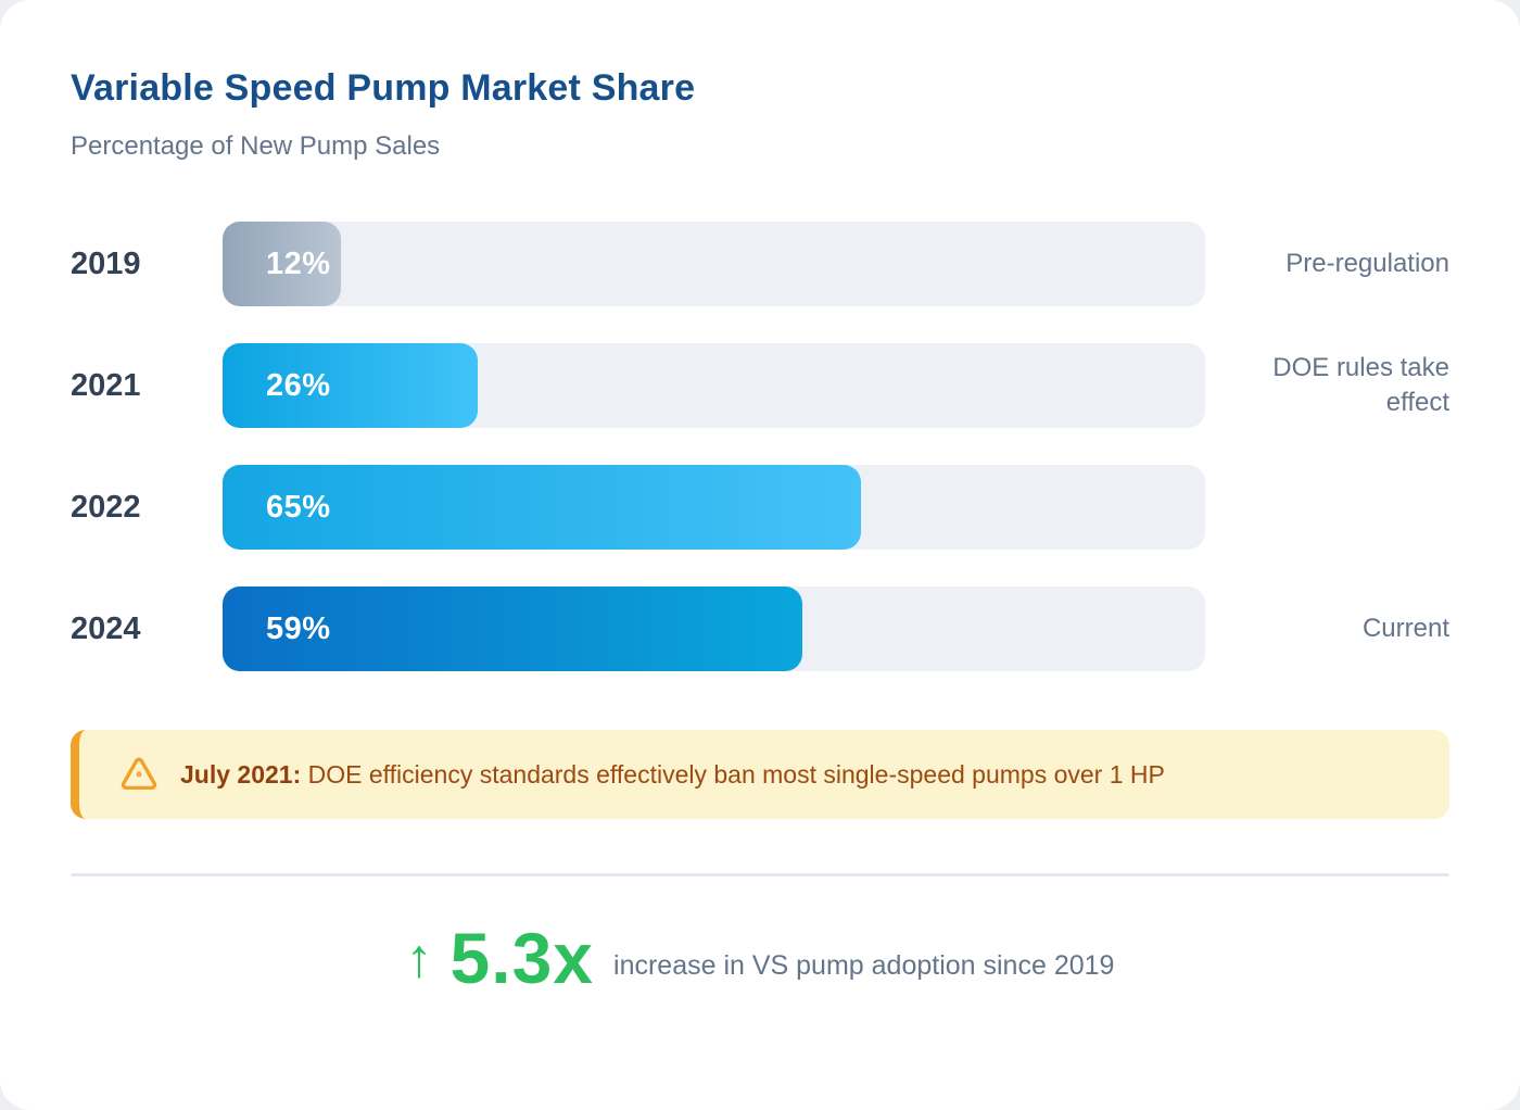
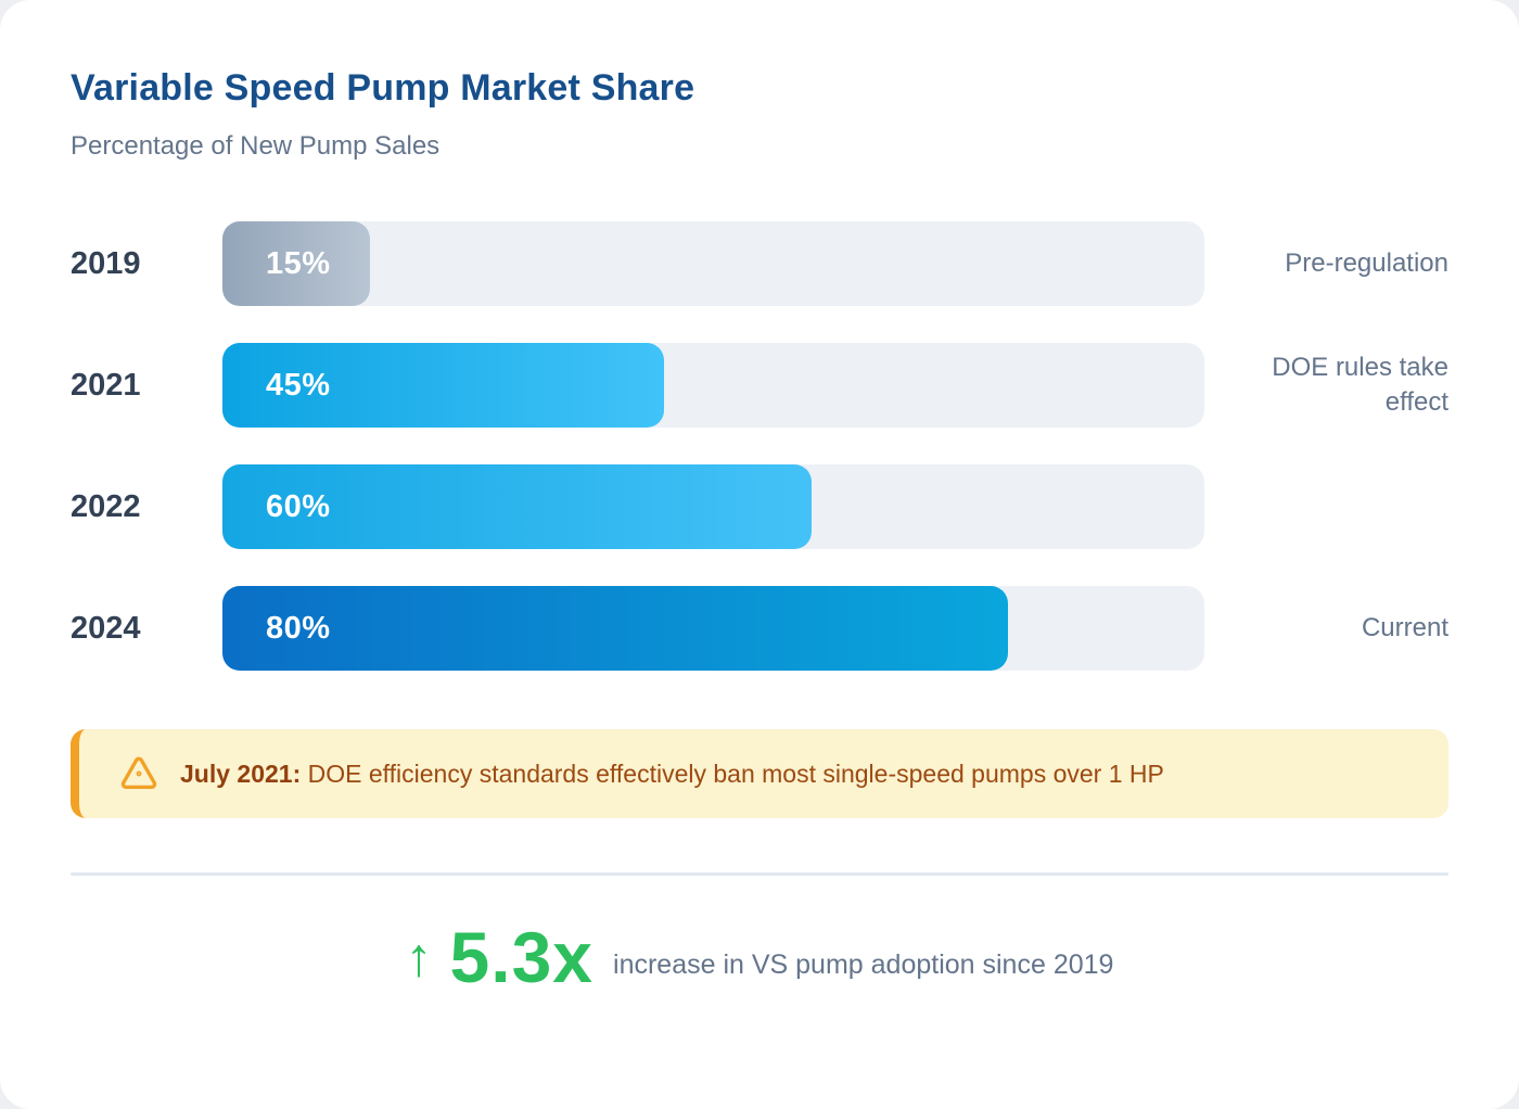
2019: 12% -> 15%
2021: 26% -> 45%
2022: 65% -> 60%
2024: 59% -> 80%
